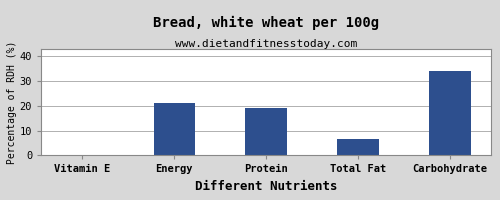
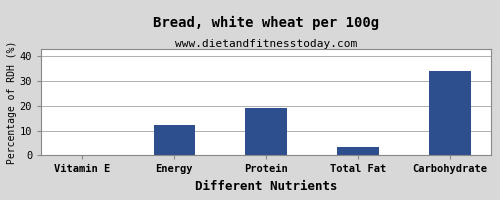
Energy: 21.0 -> 12.2
Total Fat: 6.5 -> 3.5
